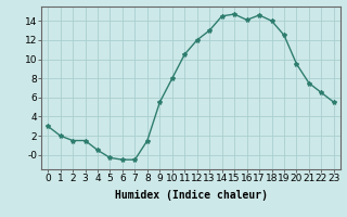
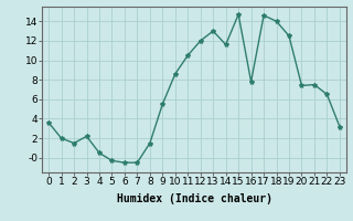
0: 3.0 -> 3.6
3: 1.5 -> 2.2
10: 8.0 -> 8.6
14: 14.5 -> 11.6
16: 14.1 -> 7.8
20: 9.5 -> 7.4
23: 5.5 -> 3.2
